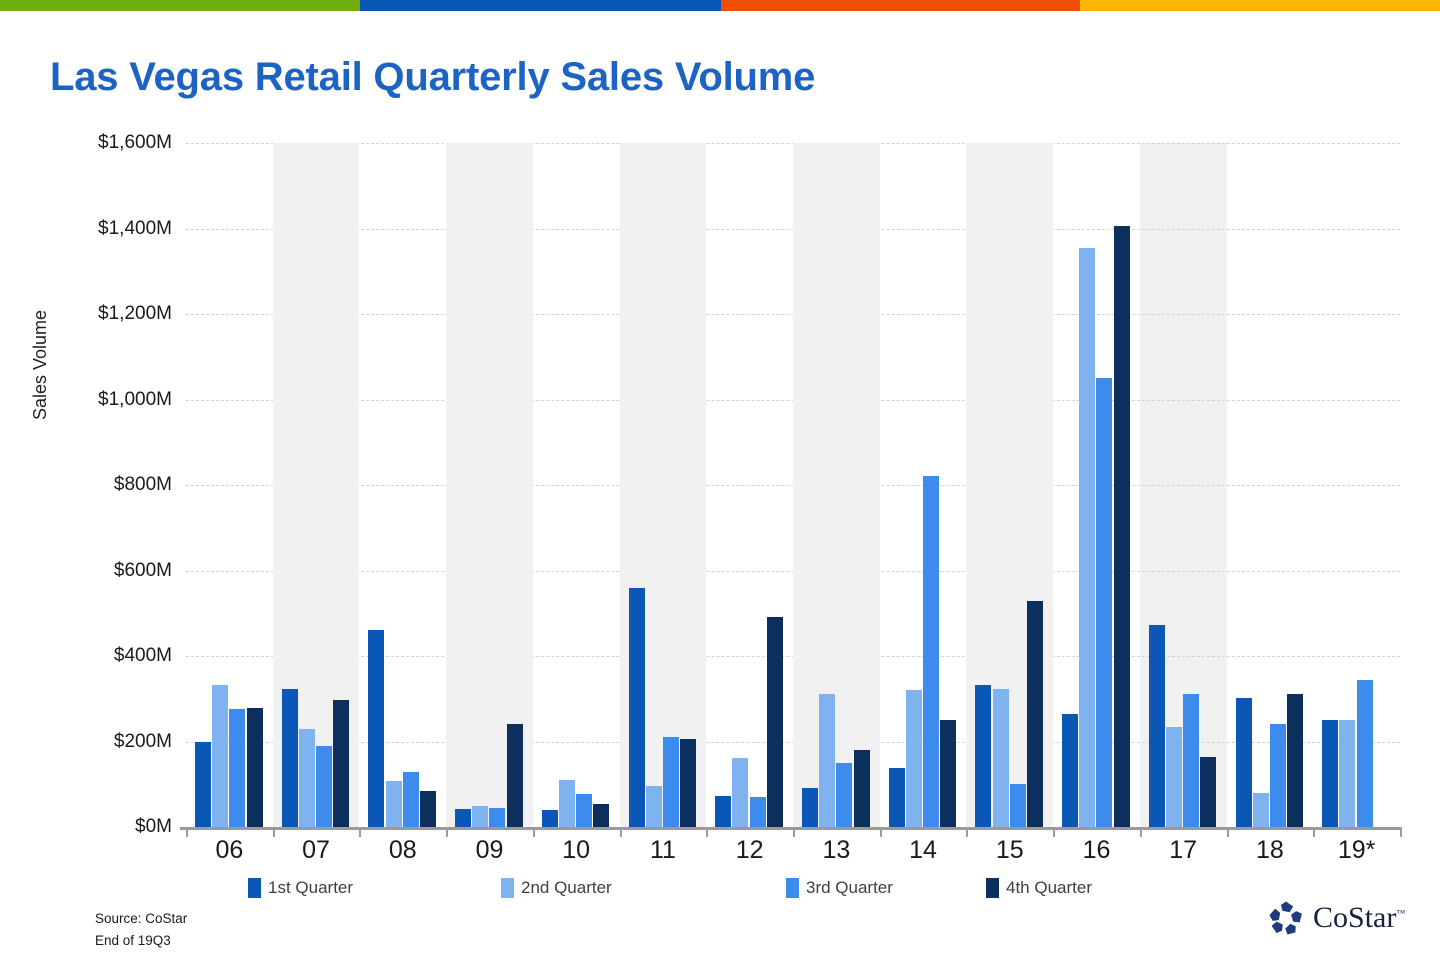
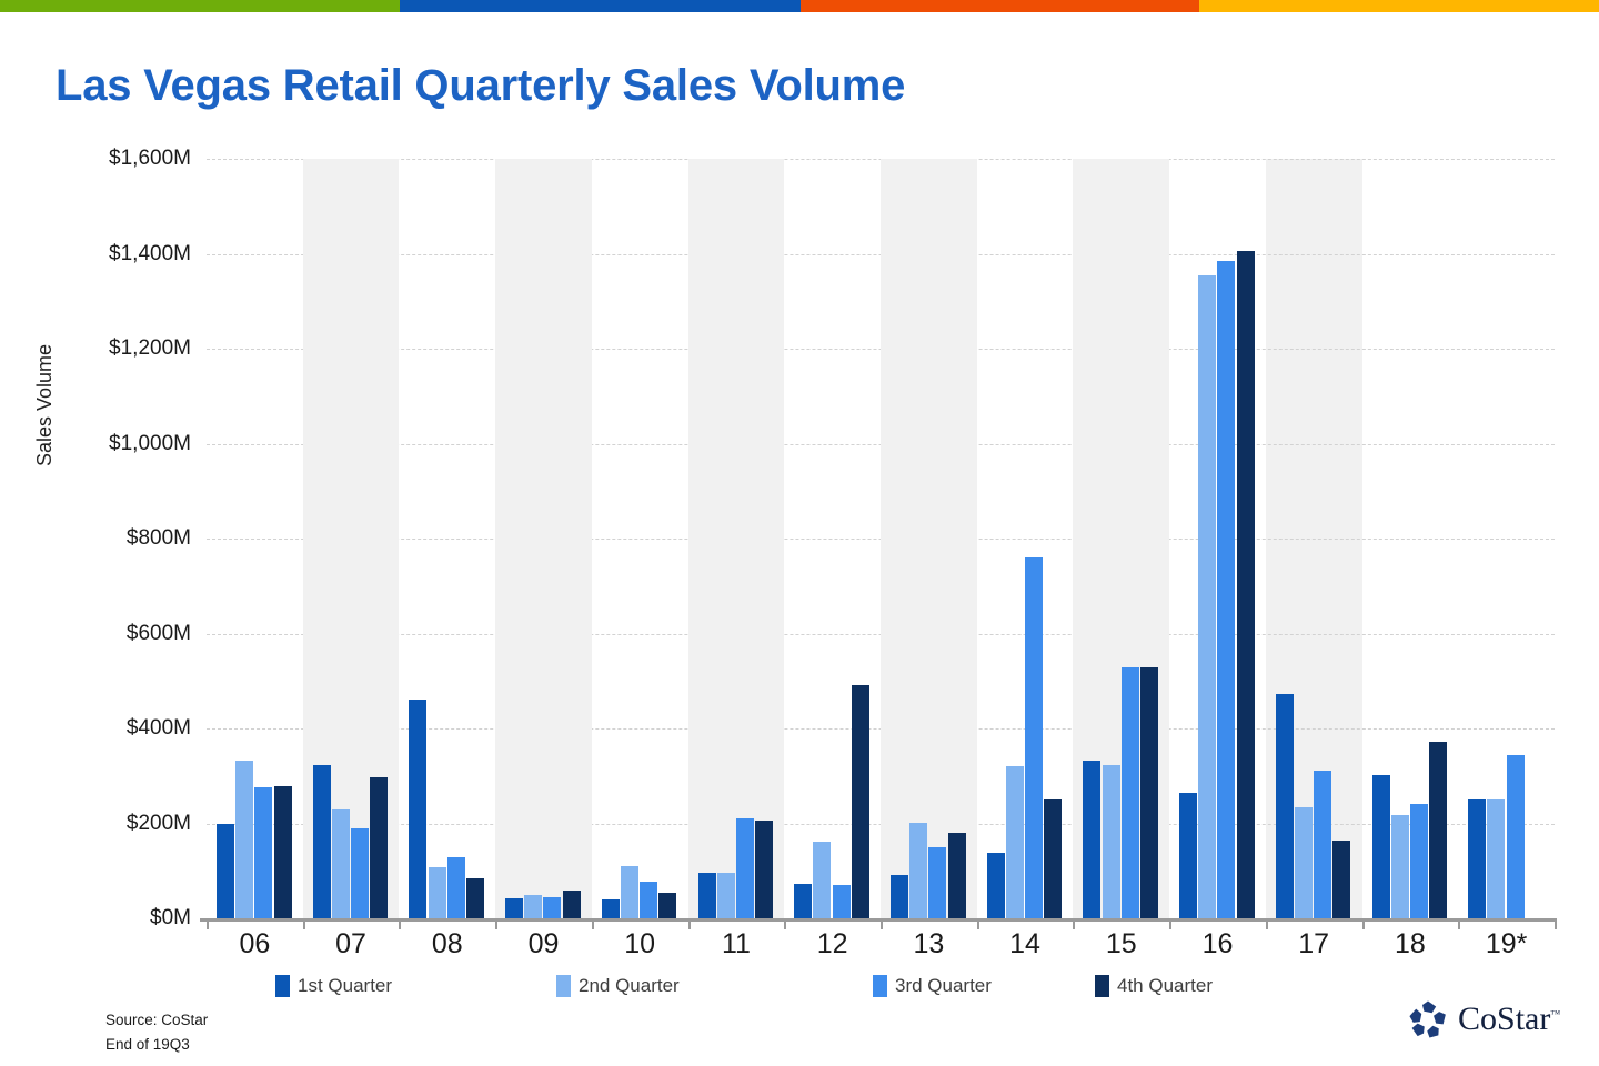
4th Quarter/09: $240M -> $60M
1st Quarter/11: $560M -> $100M
2nd Quarter/13: $310M -> $200M
3rd Quarter/14: $820M -> $760M
3rd Quarter/15: $100M -> $530M
3rd Quarter/16: $1050M -> $1380M
2nd Quarter/18: $80M -> $220M
4th Quarter/18: $310M -> $370M
